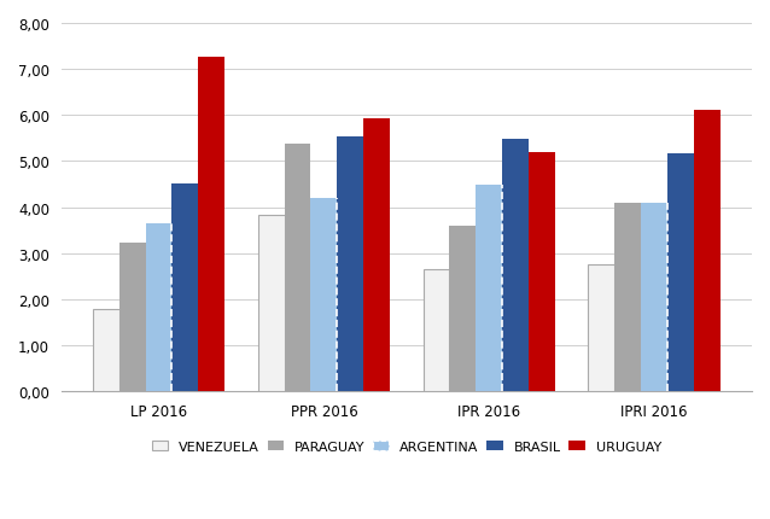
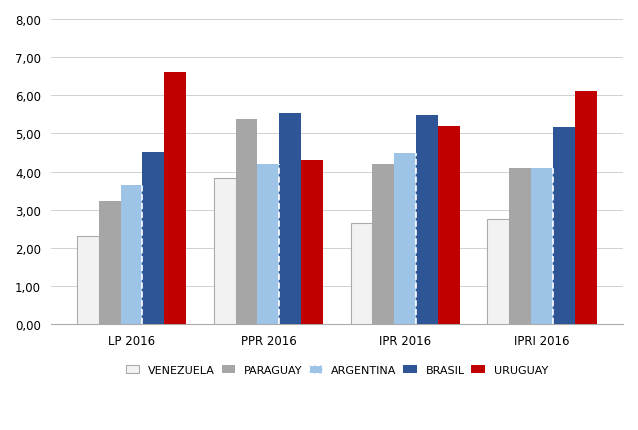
VENEZUELA/LP 2016: 1,78 -> 2,30
URUGUAY/LP 2016: 7,27 -> 6,60
URUGUAY/PPR 2016: 5,93 -> 4,30
PARAGUAY/IPR 2016: 3,60 -> 4,20
